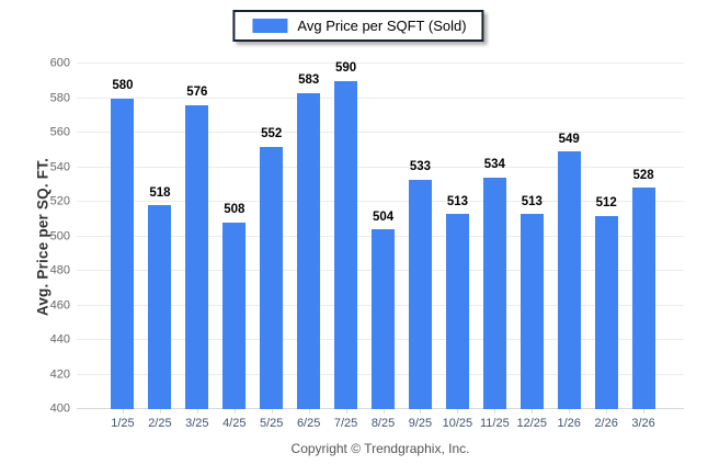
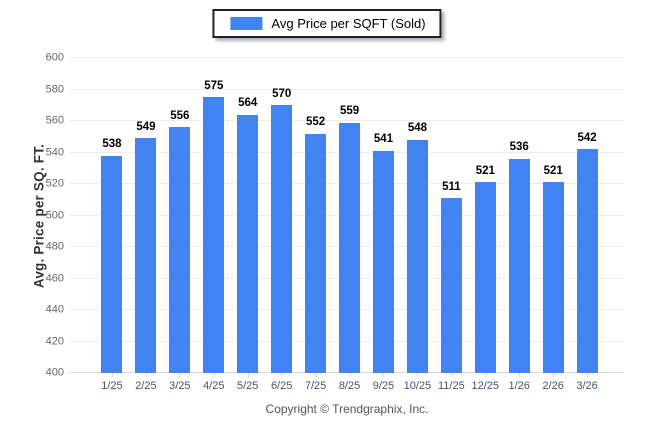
1/25: 580 -> 538
2/25: 518 -> 549
3/25: 576 -> 556
4/25: 508 -> 575
5/25: 552 -> 564
6/25: 583 -> 570
7/25: 590 -> 552
8/25: 504 -> 559
9/25: 533 -> 541
10/25: 513 -> 548
11/25: 534 -> 511
12/25: 513 -> 521
1/26: 549 -> 536
2/26: 512 -> 521
3/26: 528 -> 542
